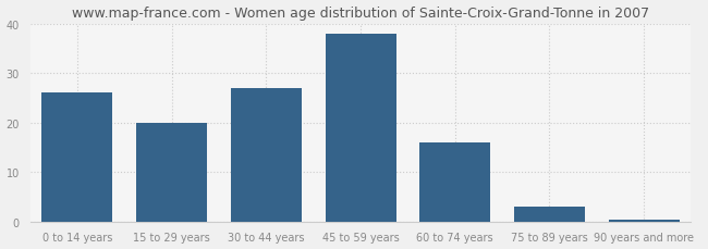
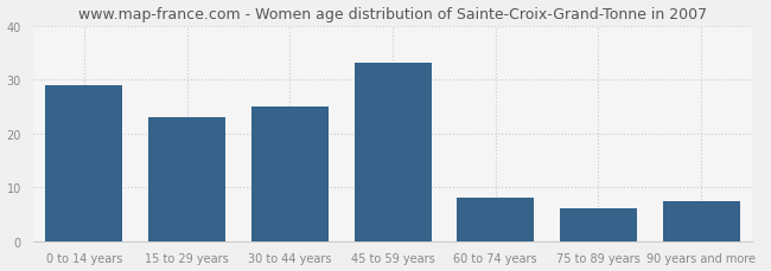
0 to 14 years: 26.0 -> 29.0
15 to 29 years: 20.0 -> 23.0
30 to 44 years: 27.0 -> 25.0
45 to 59 years: 38.0 -> 33.0
60 to 74 years: 16.0 -> 8.0
75 to 89 years: 3.0 -> 6.0
90 years and more: 0.4 -> 7.5
